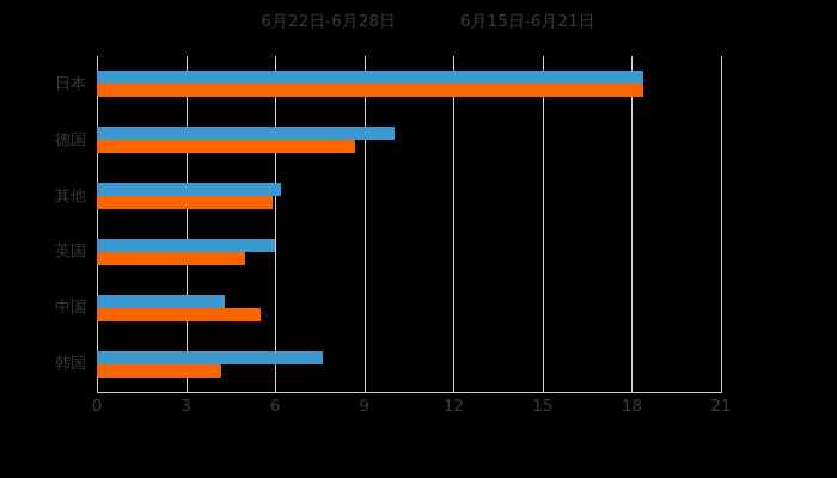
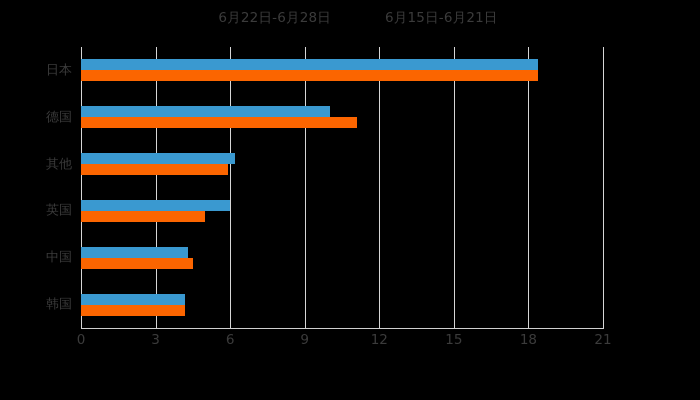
6月15日-6月21日/德国: 8.7 -> 11.1
6月15日-6月21日/中国: 5.5 -> 4.5
6月22日-6月28日/韩国: 7.6 -> 4.2
